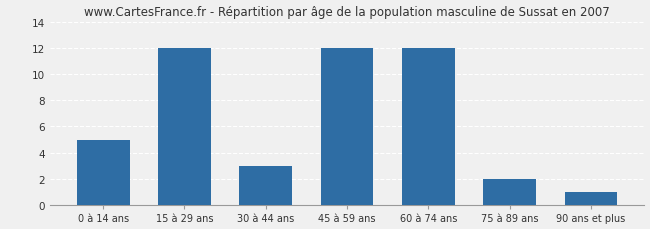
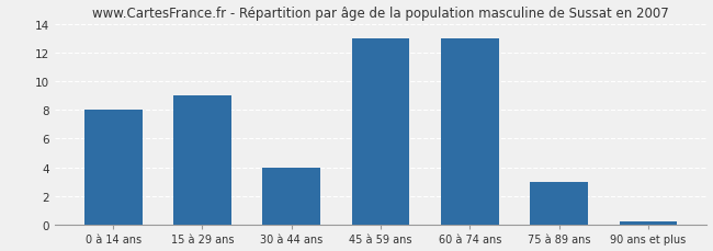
0 à 14 ans: 5.0 -> 8.0
15 à 29 ans: 12.0 -> 9.0
30 à 44 ans: 3.0 -> 4.0
45 à 59 ans: 12.0 -> 13.0
60 à 74 ans: 12.0 -> 13.0
75 à 89 ans: 2.0 -> 3.0
90 ans et plus: 1.0 -> 0.2
